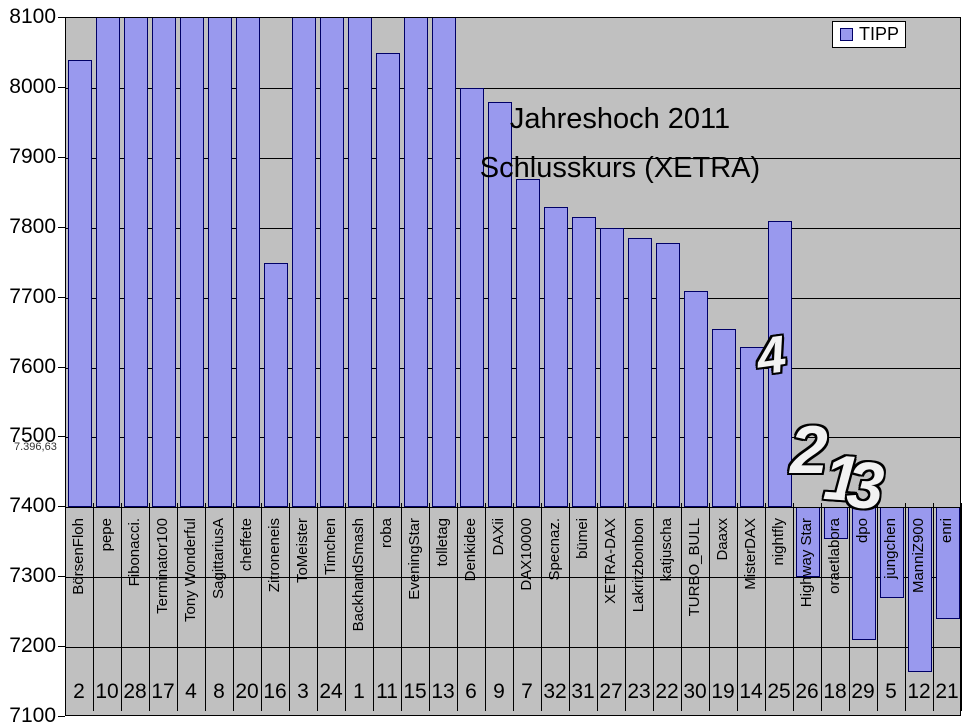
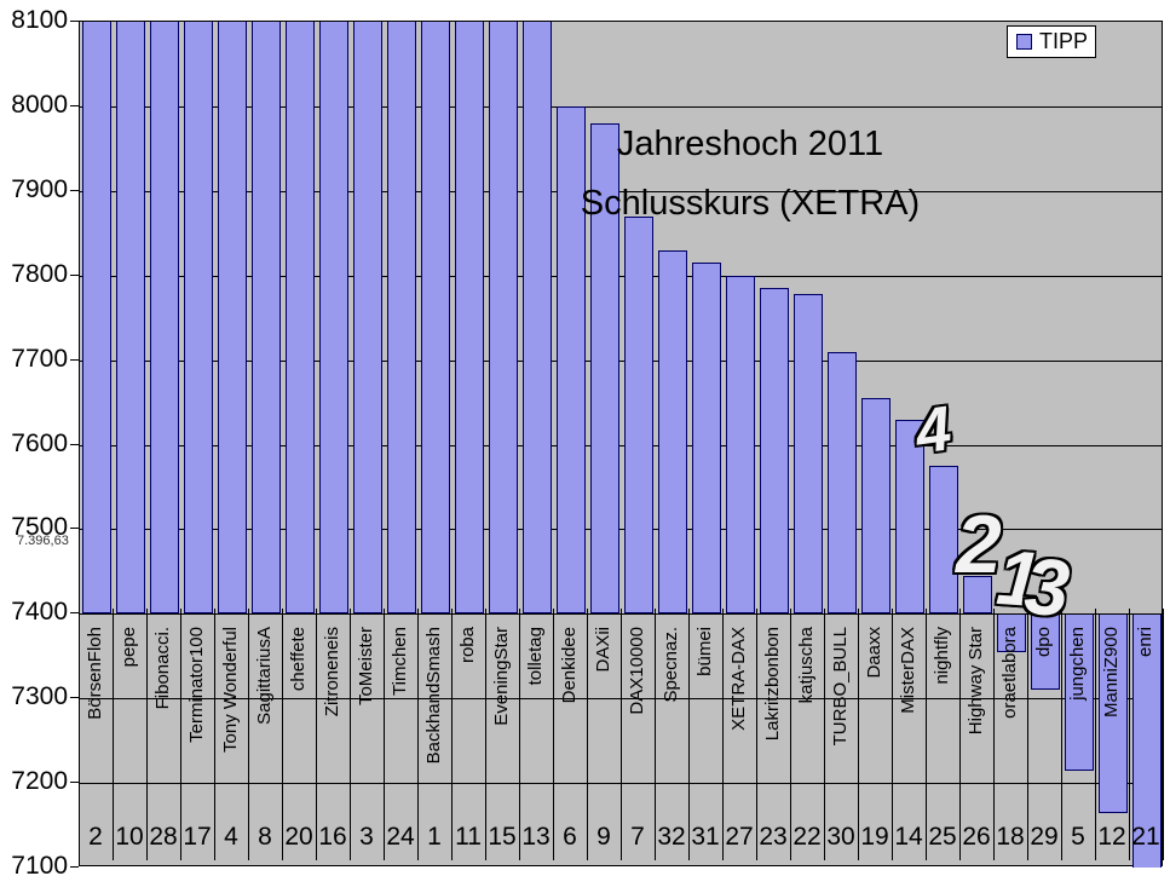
BörsenFloh: 8040 -> 8100
Zitroneneis: 7750 -> 8100
roba: 8050 -> 8100
nightfly: 7810 -> 7580
Highway Star: 7300 -> 7440
dpo: 7210 -> 7310
jungchen: 7270 -> 7220
enri: 7240 -> 7100
